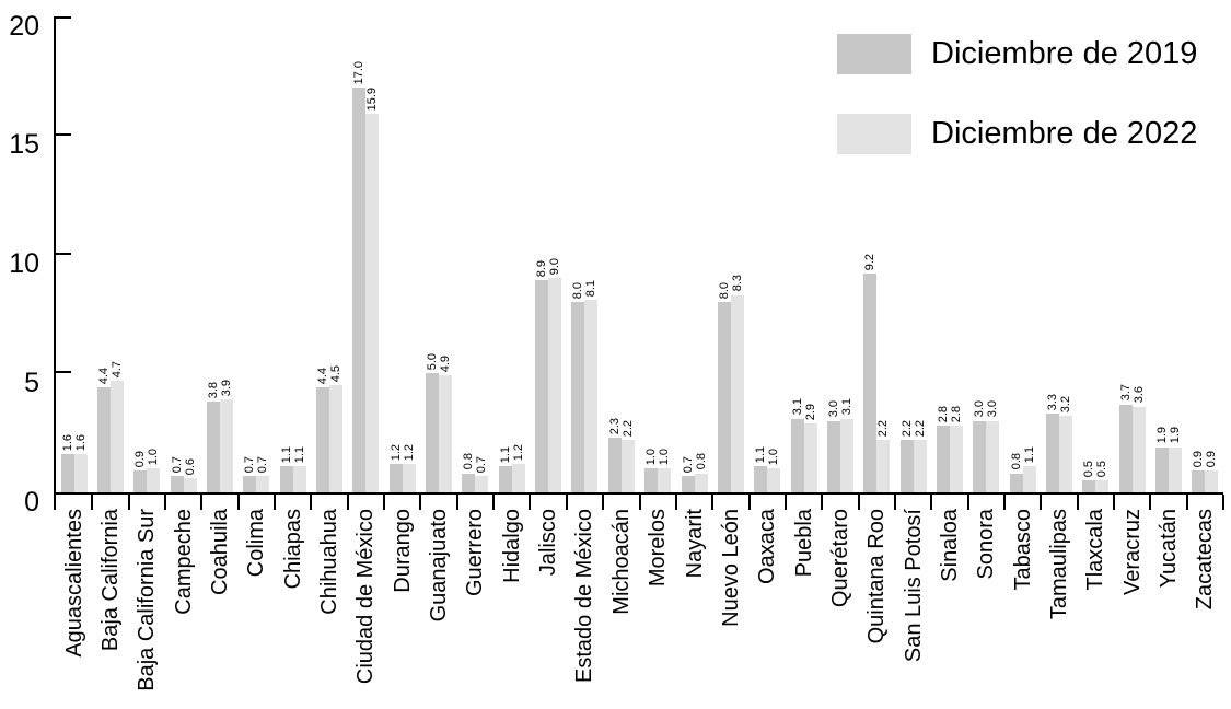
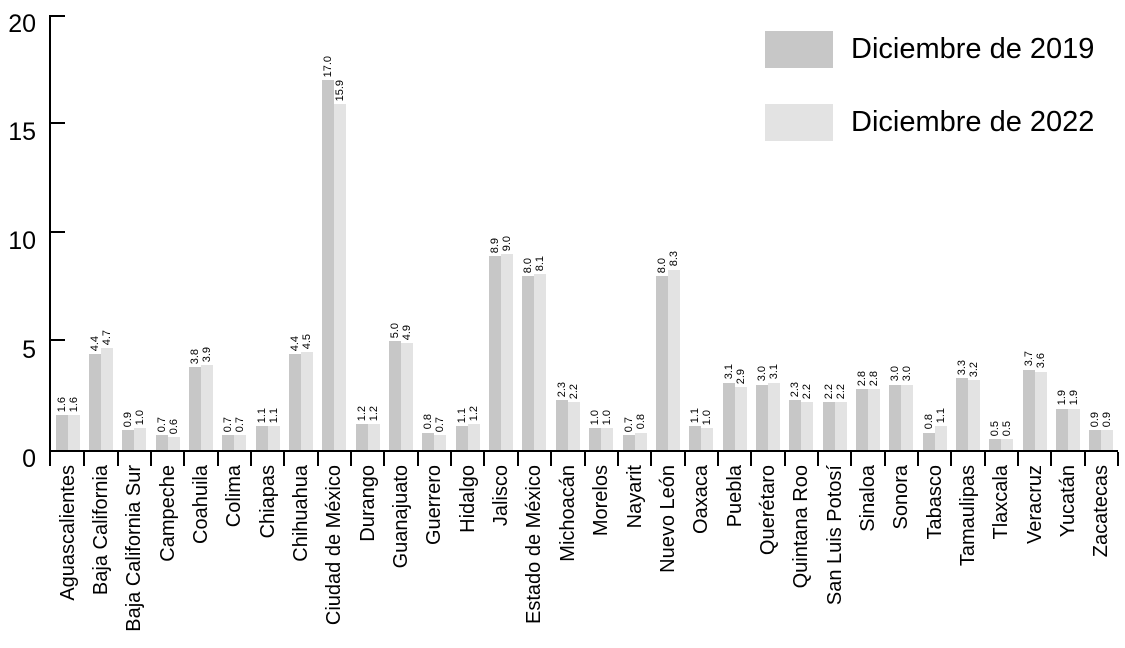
Diciembre de 2019/Quintana Roo: 9.2 -> 2.3
